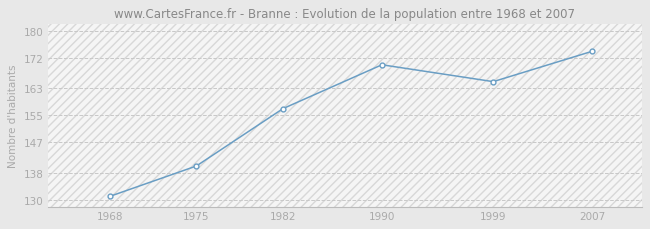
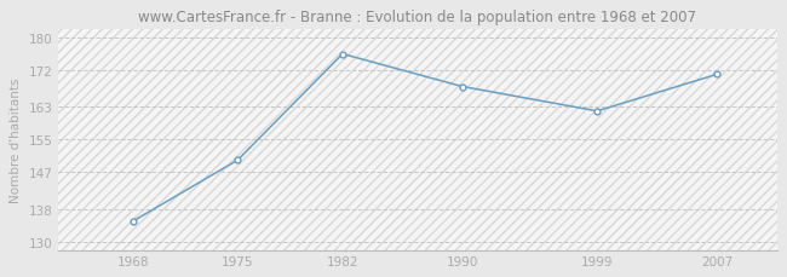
1968: 131 -> 135
1975: 140 -> 150
1982: 157 -> 176
1990: 170 -> 168
1999: 165 -> 162
2007: 174 -> 171
